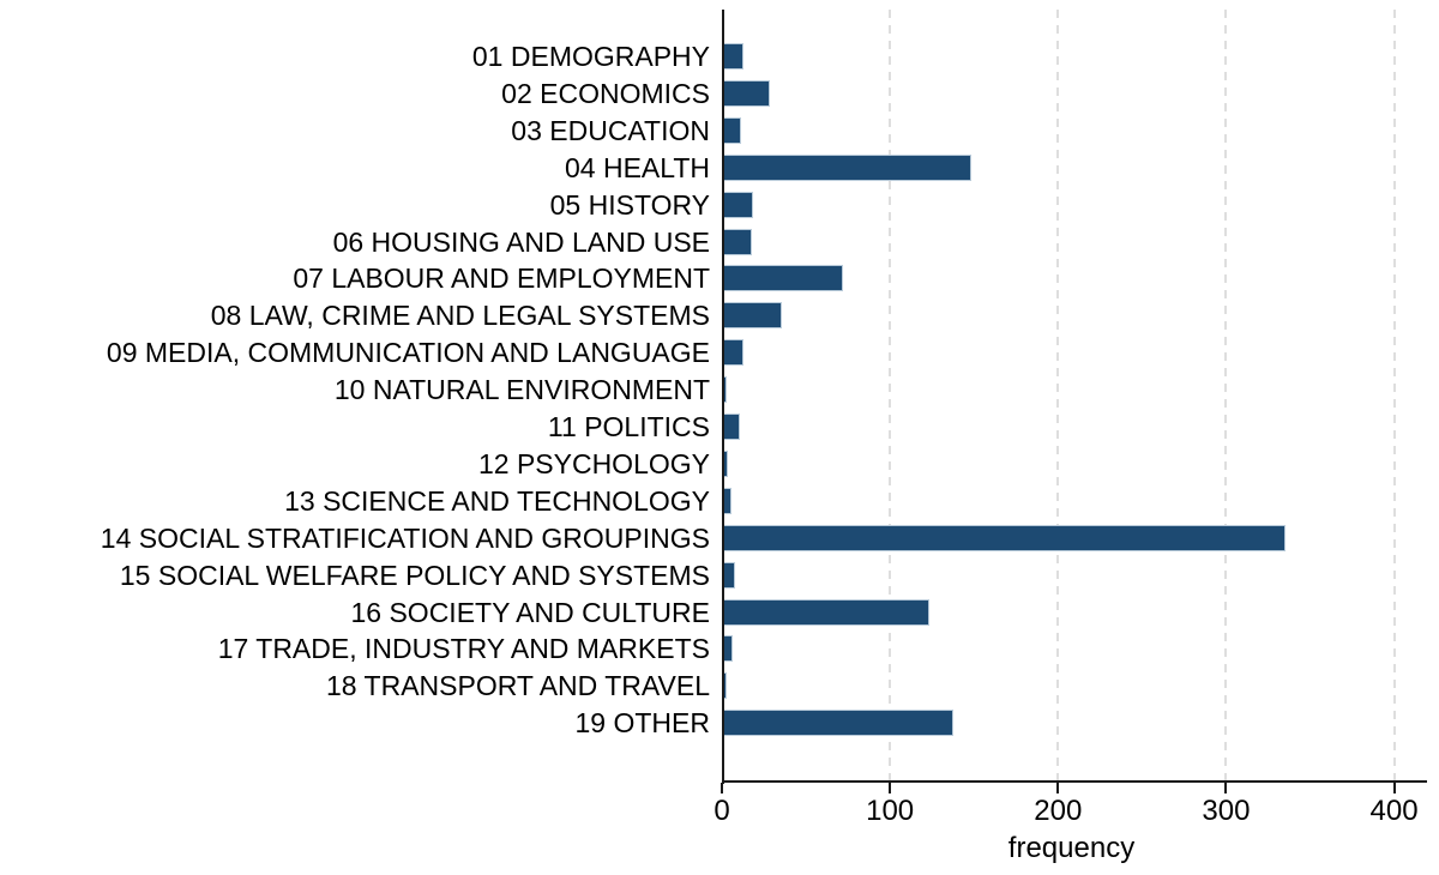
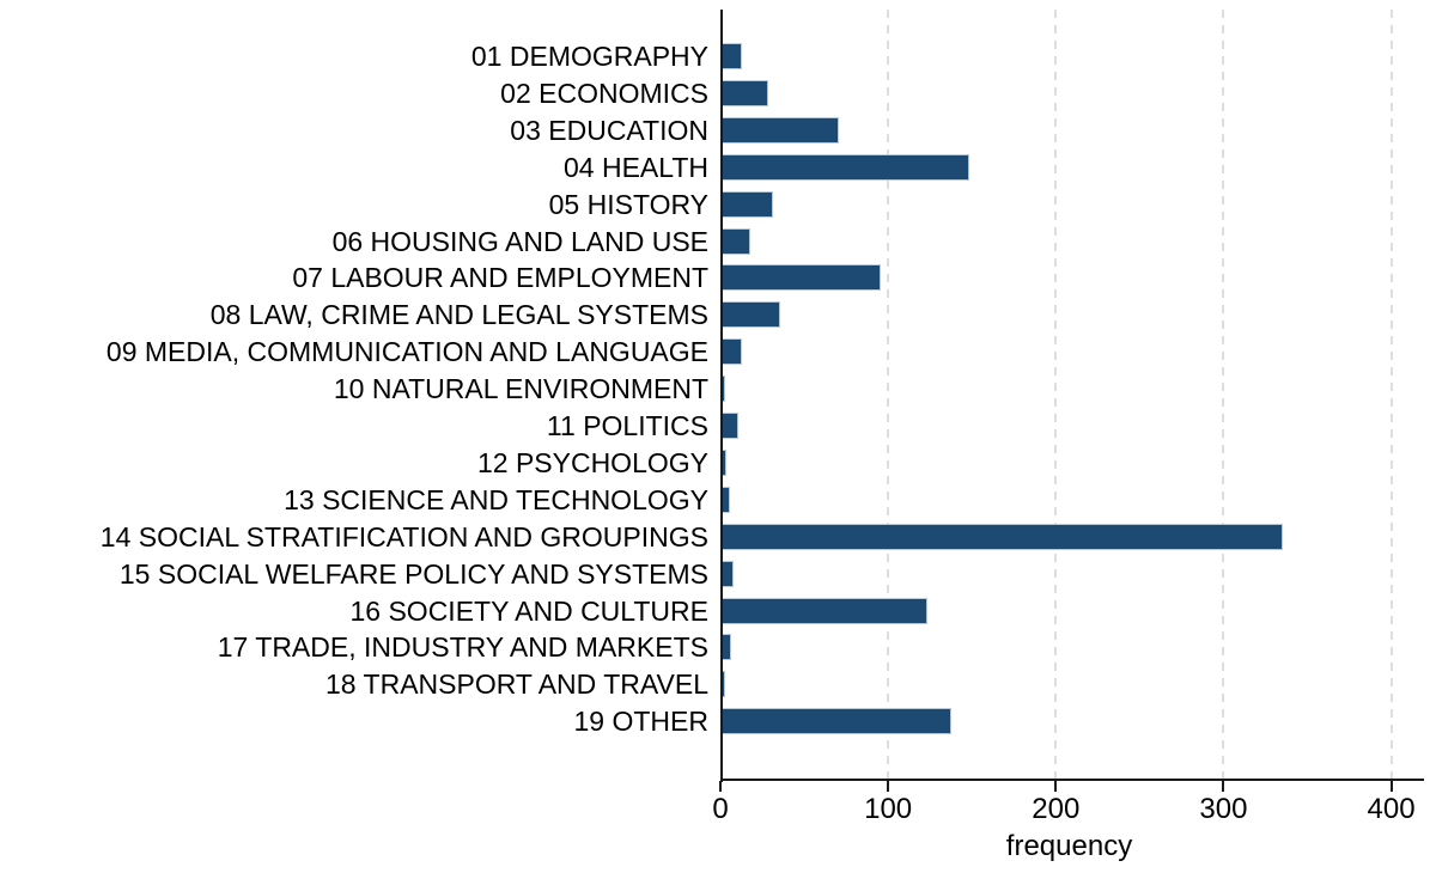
03 EDUCATION: 11 -> 70
05 HISTORY: 18 -> 31
07 LABOUR AND EMPLOYMENT: 71 -> 95
